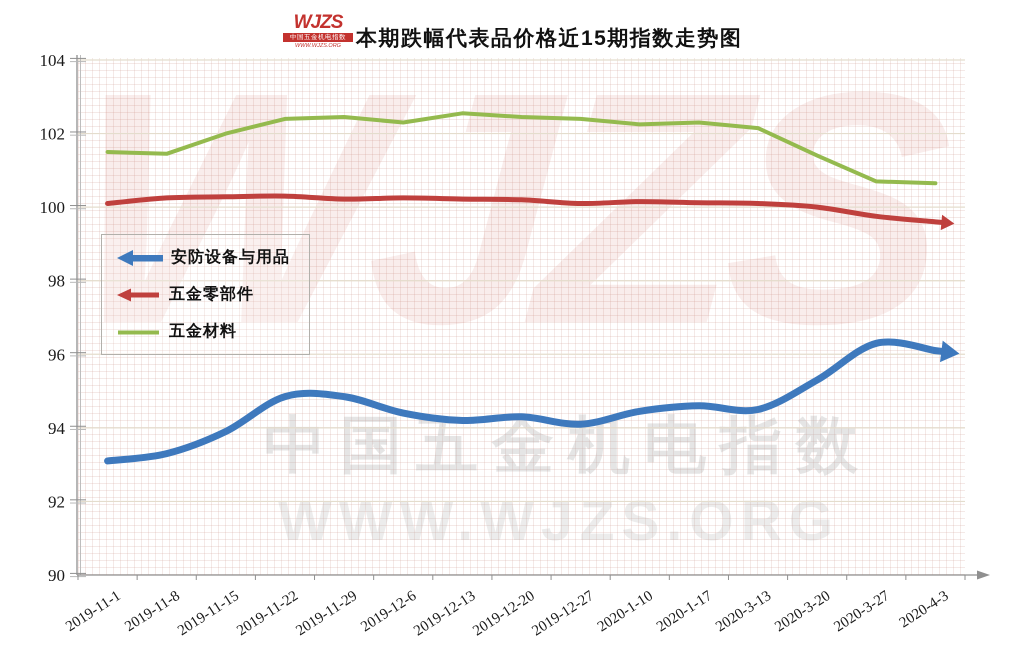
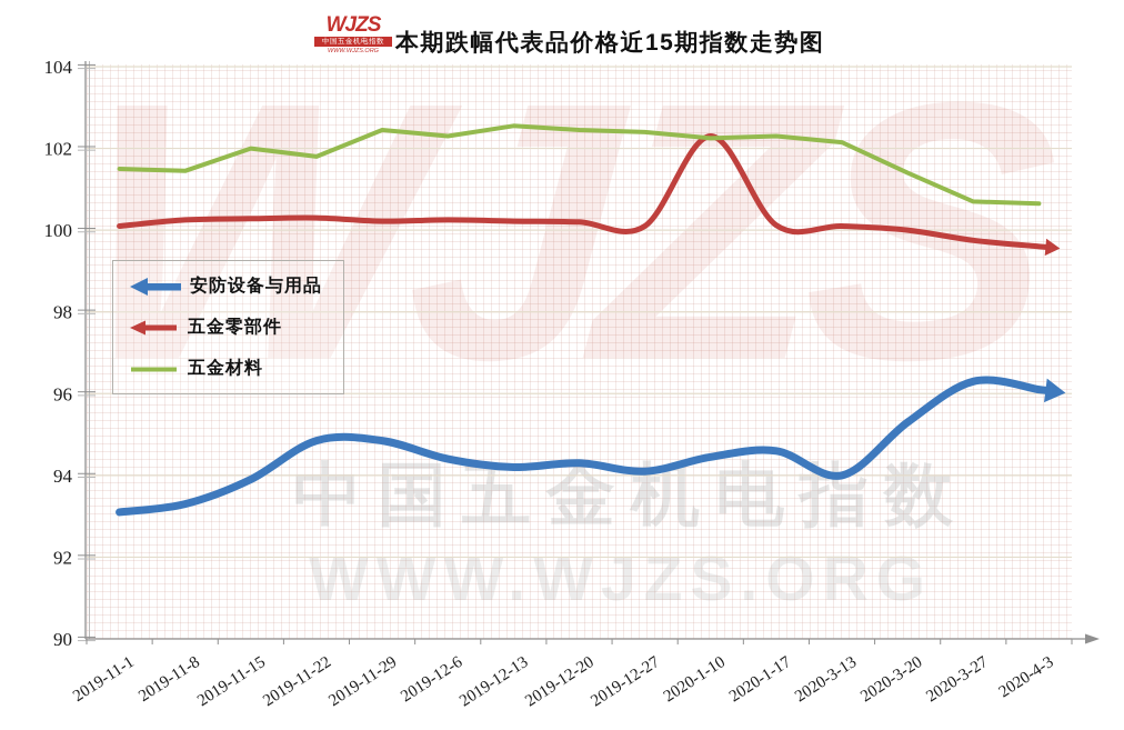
五金材料/2019-11-22: 102.4 -> 101.8
五金零部件/2020-1-10: 100.2 -> 102.3
安防设备与用品/2020-3-13: 94.5 -> 94.0
